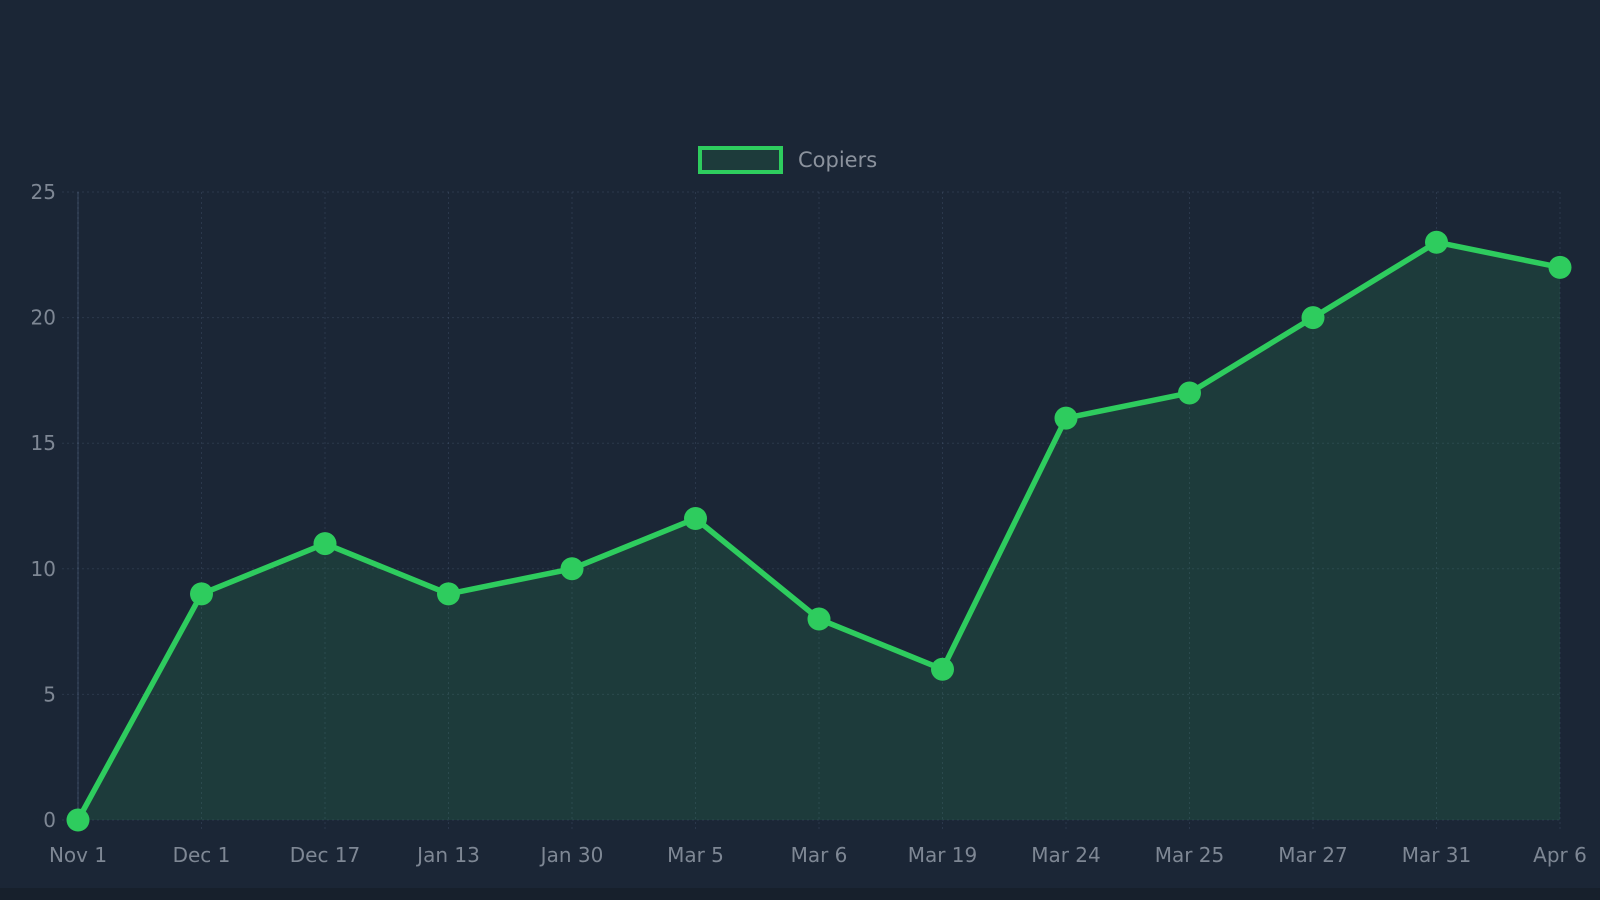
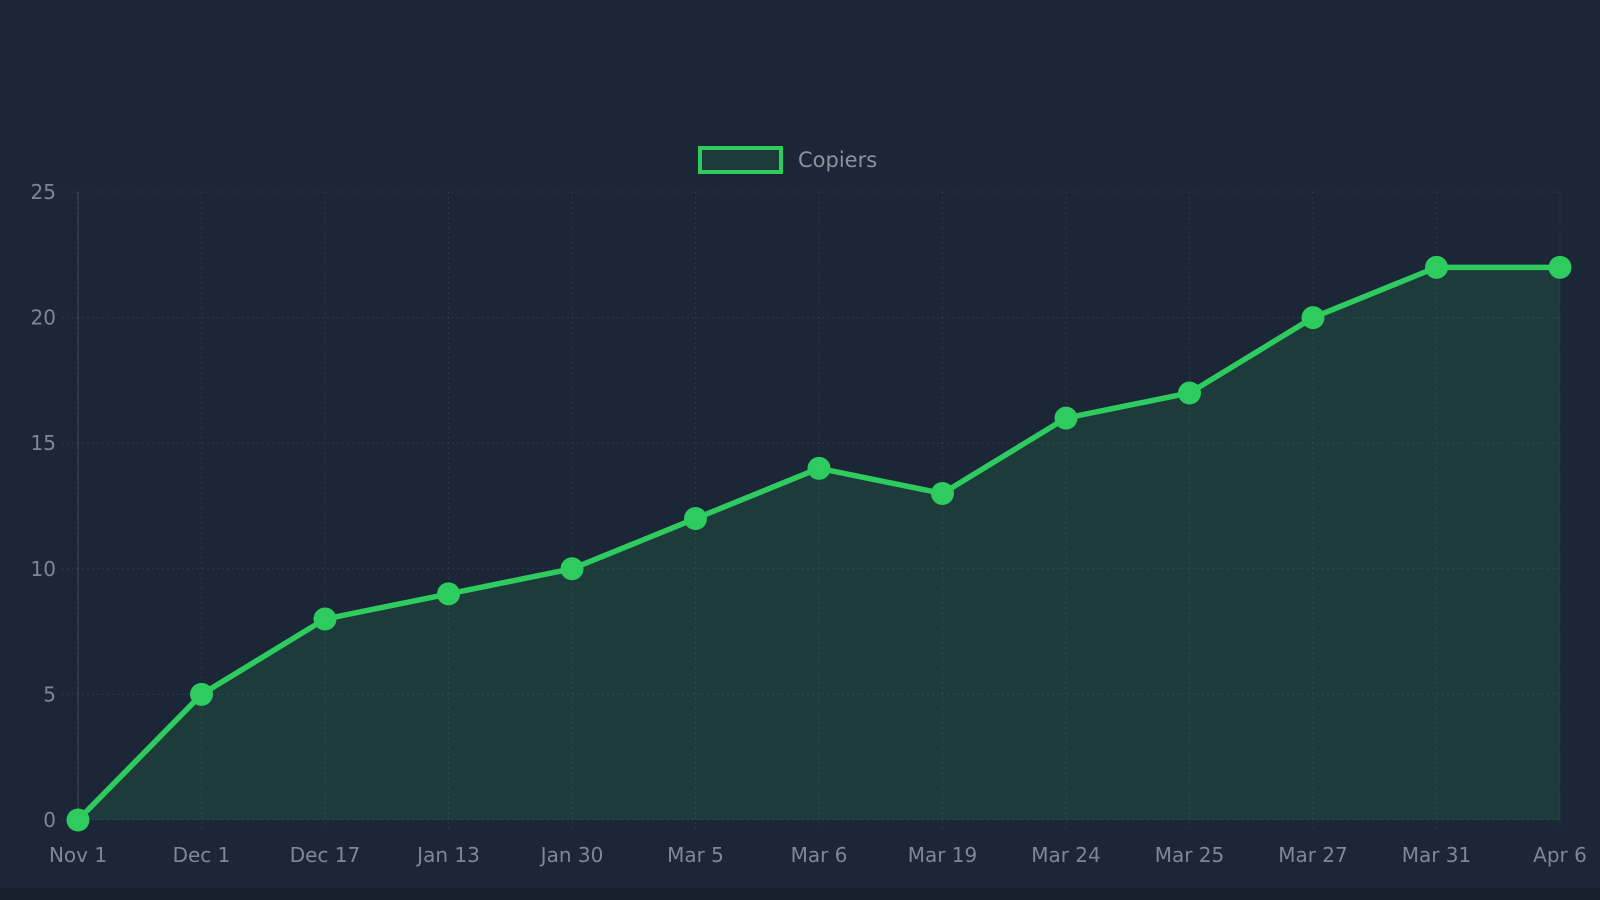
Dec 1: 9 -> 5
Dec 17: 11 -> 8
Mar 6: 8 -> 14
Mar 19: 6 -> 13
Mar 31: 23 -> 22
